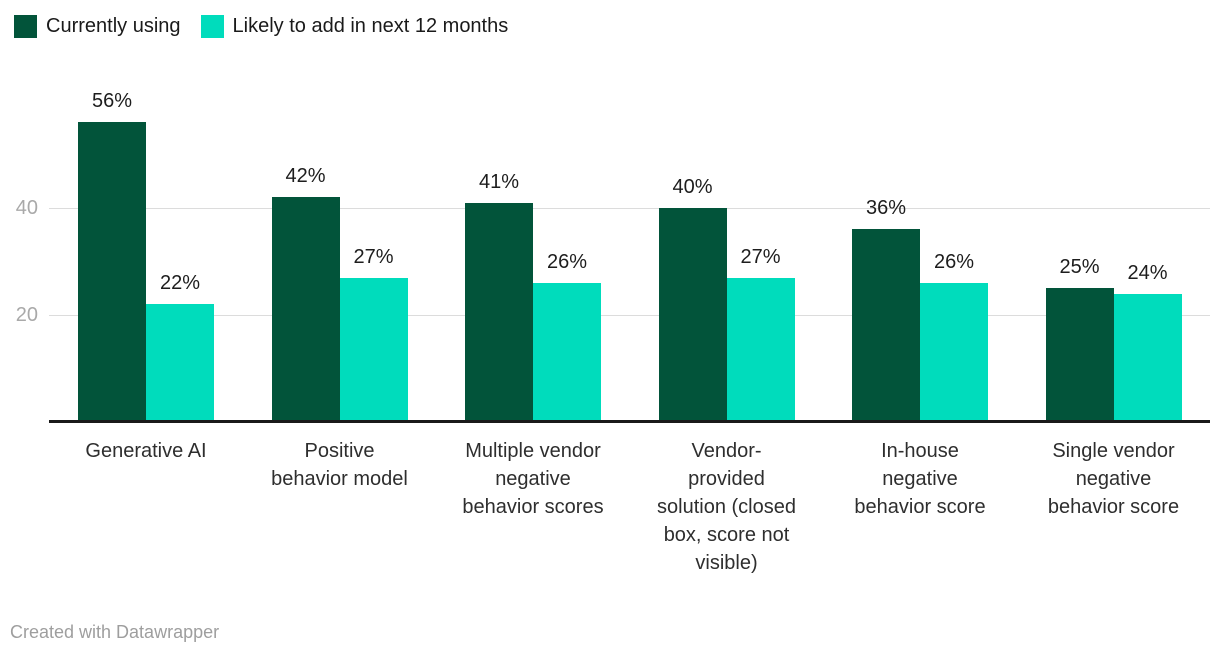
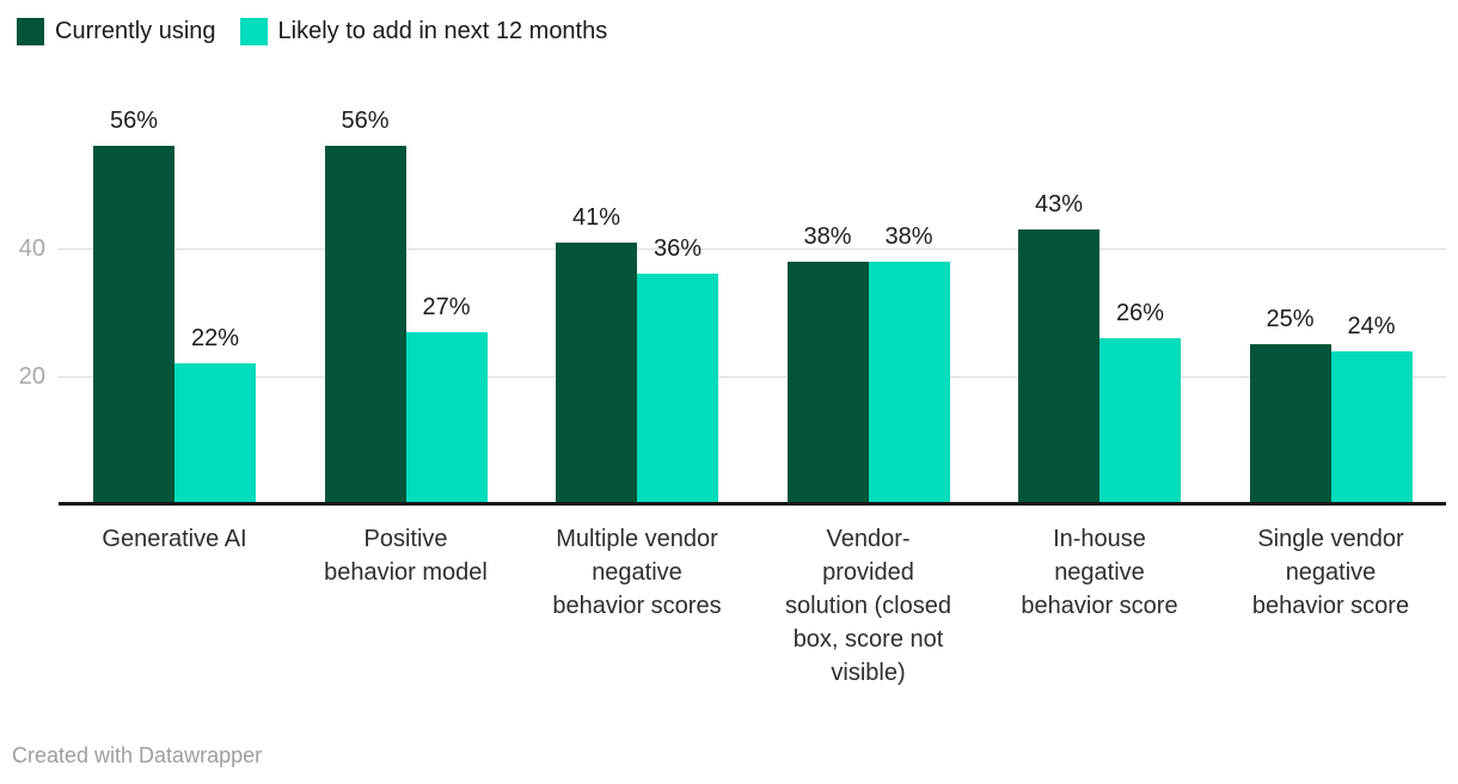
Currently using/Positive behavior model: 42% -> 56%
Likely to add in next 12 months/Multiple vendor negative behavior scores: 26% -> 36%
Currently using/Vendor-provided solution (closed box, score not visible): 40% -> 38%
Likely to add in next 12 months/Vendor-provided solution (closed box, score not visible): 27% -> 38%
Currently using/In-house negative behavior score: 36% -> 43%
